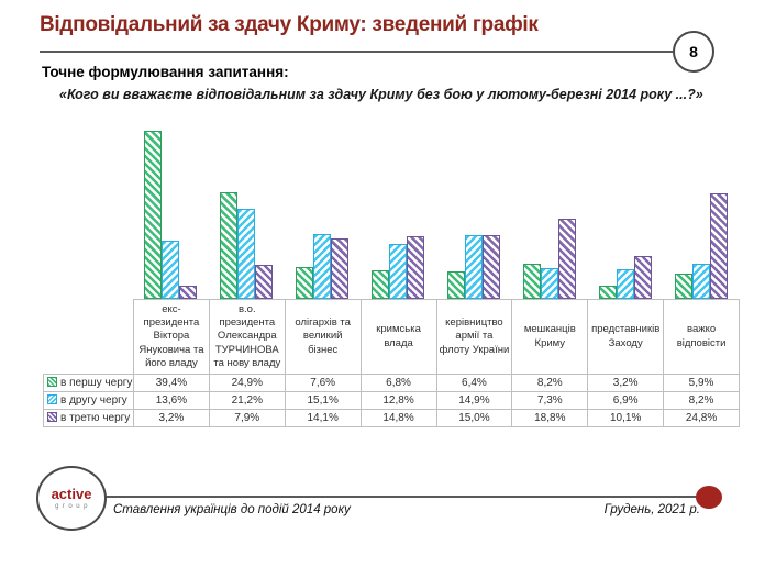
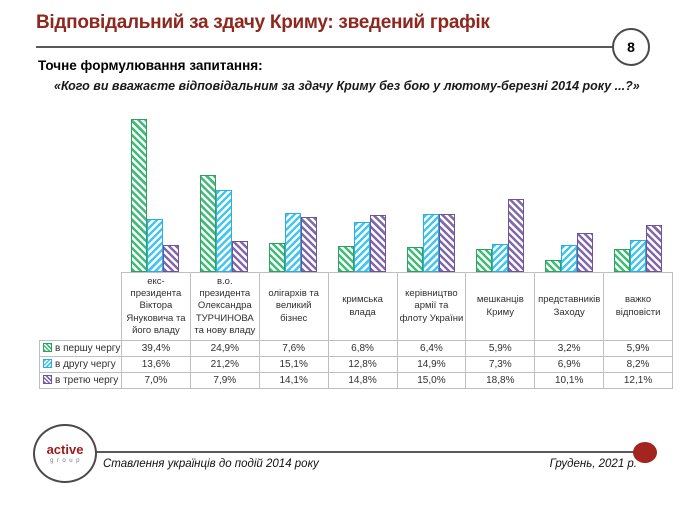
в третю чергу/екс-президента Віктора Януковича та його владу: 3,2% -> 7,0%
в першу чергу/мешканців Криму: 8,2% -> 5,9%
в третю чергу/важко відповісти: 24,8% -> 12,1%
